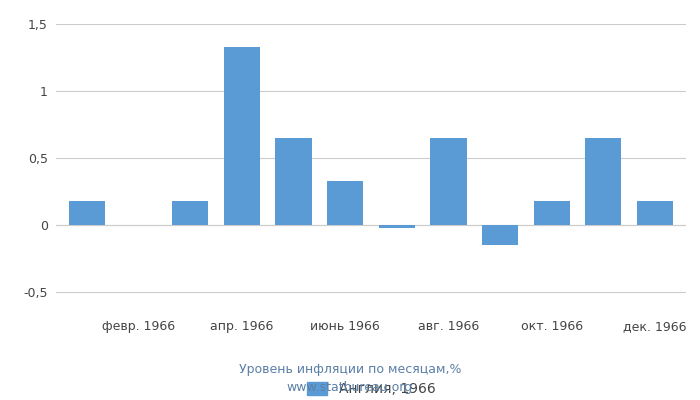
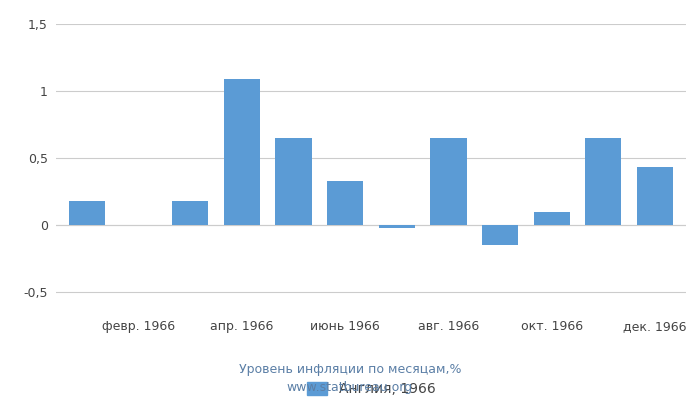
апр. 1966: 1,33 -> 1,09
окт. 1966: 0,18 -> 0,10
дек. 1966: 0,18 -> 0,43
